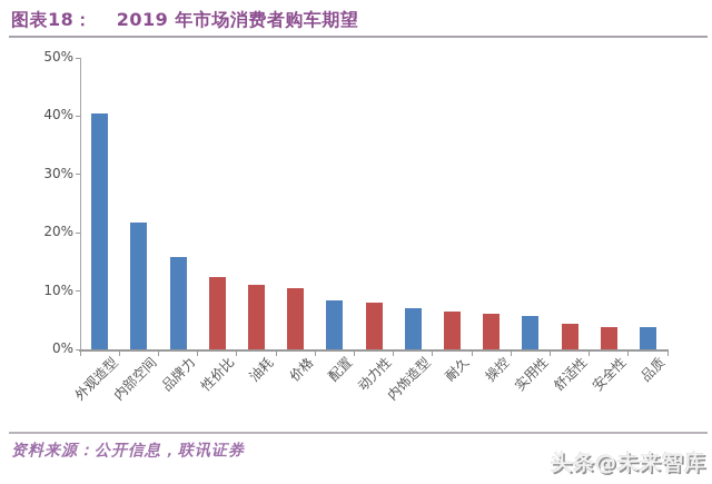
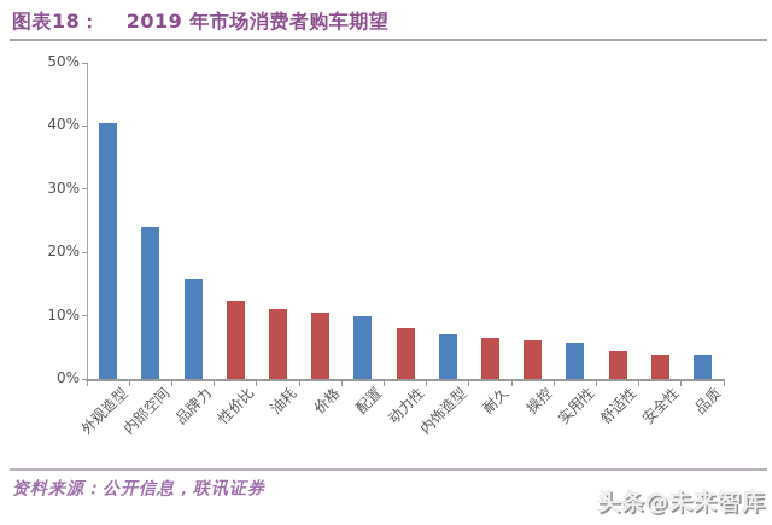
内部空间: 22% -> 24%
配置: 8% -> 10%
